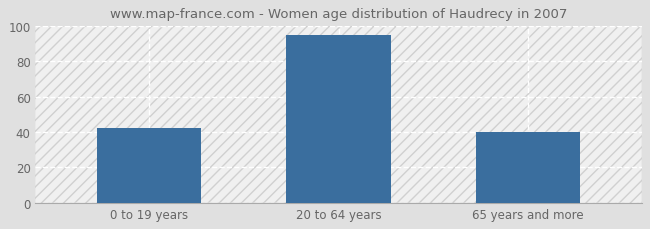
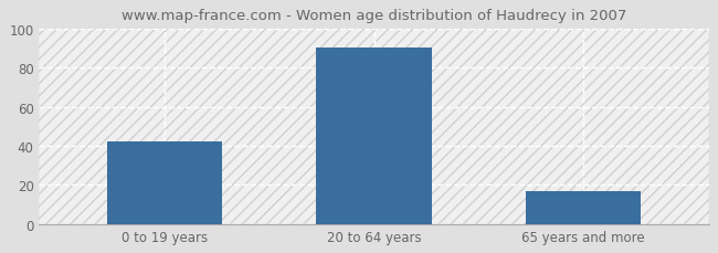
20 to 64 years: 95 -> 90
65 years and more: 40 -> 17
